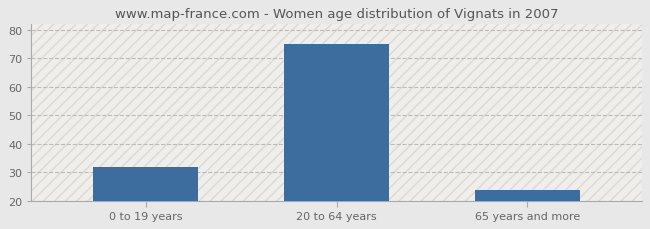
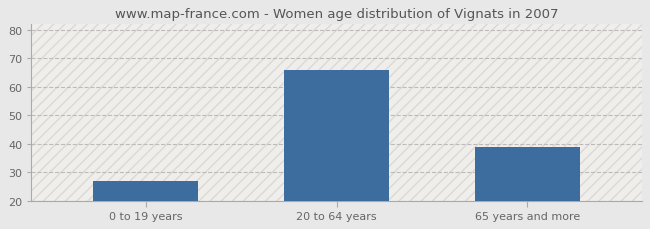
0 to 19 years: 32 -> 27
20 to 64 years: 75 -> 66
65 years and more: 24 -> 39
